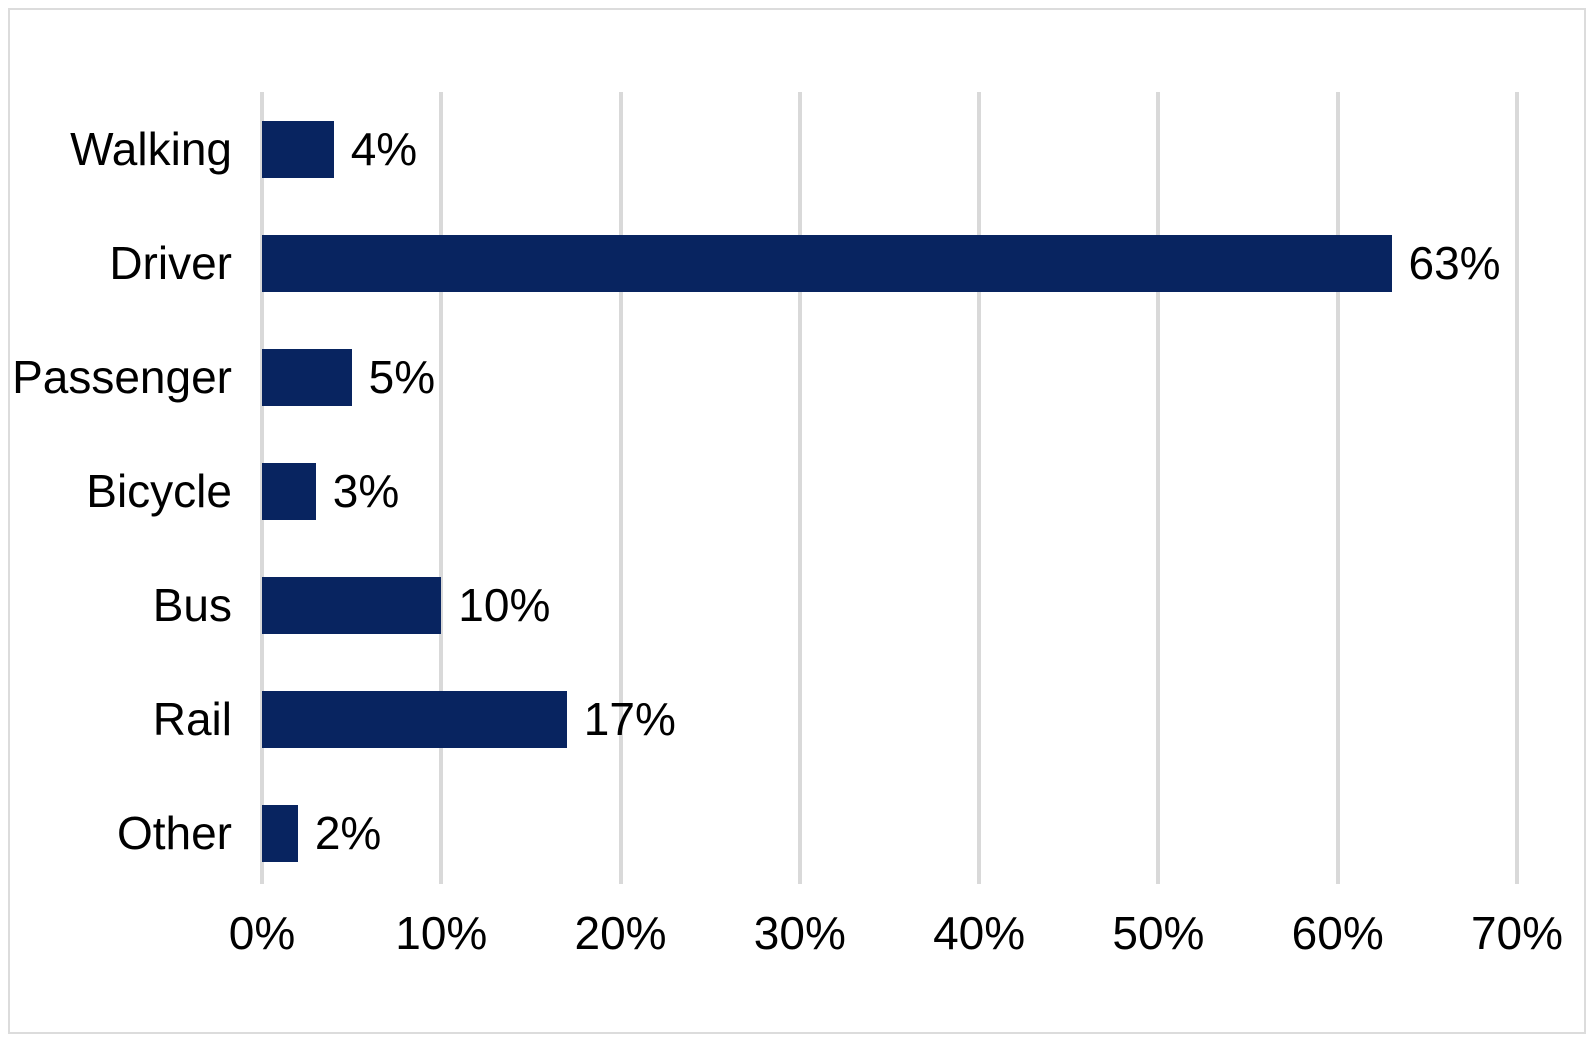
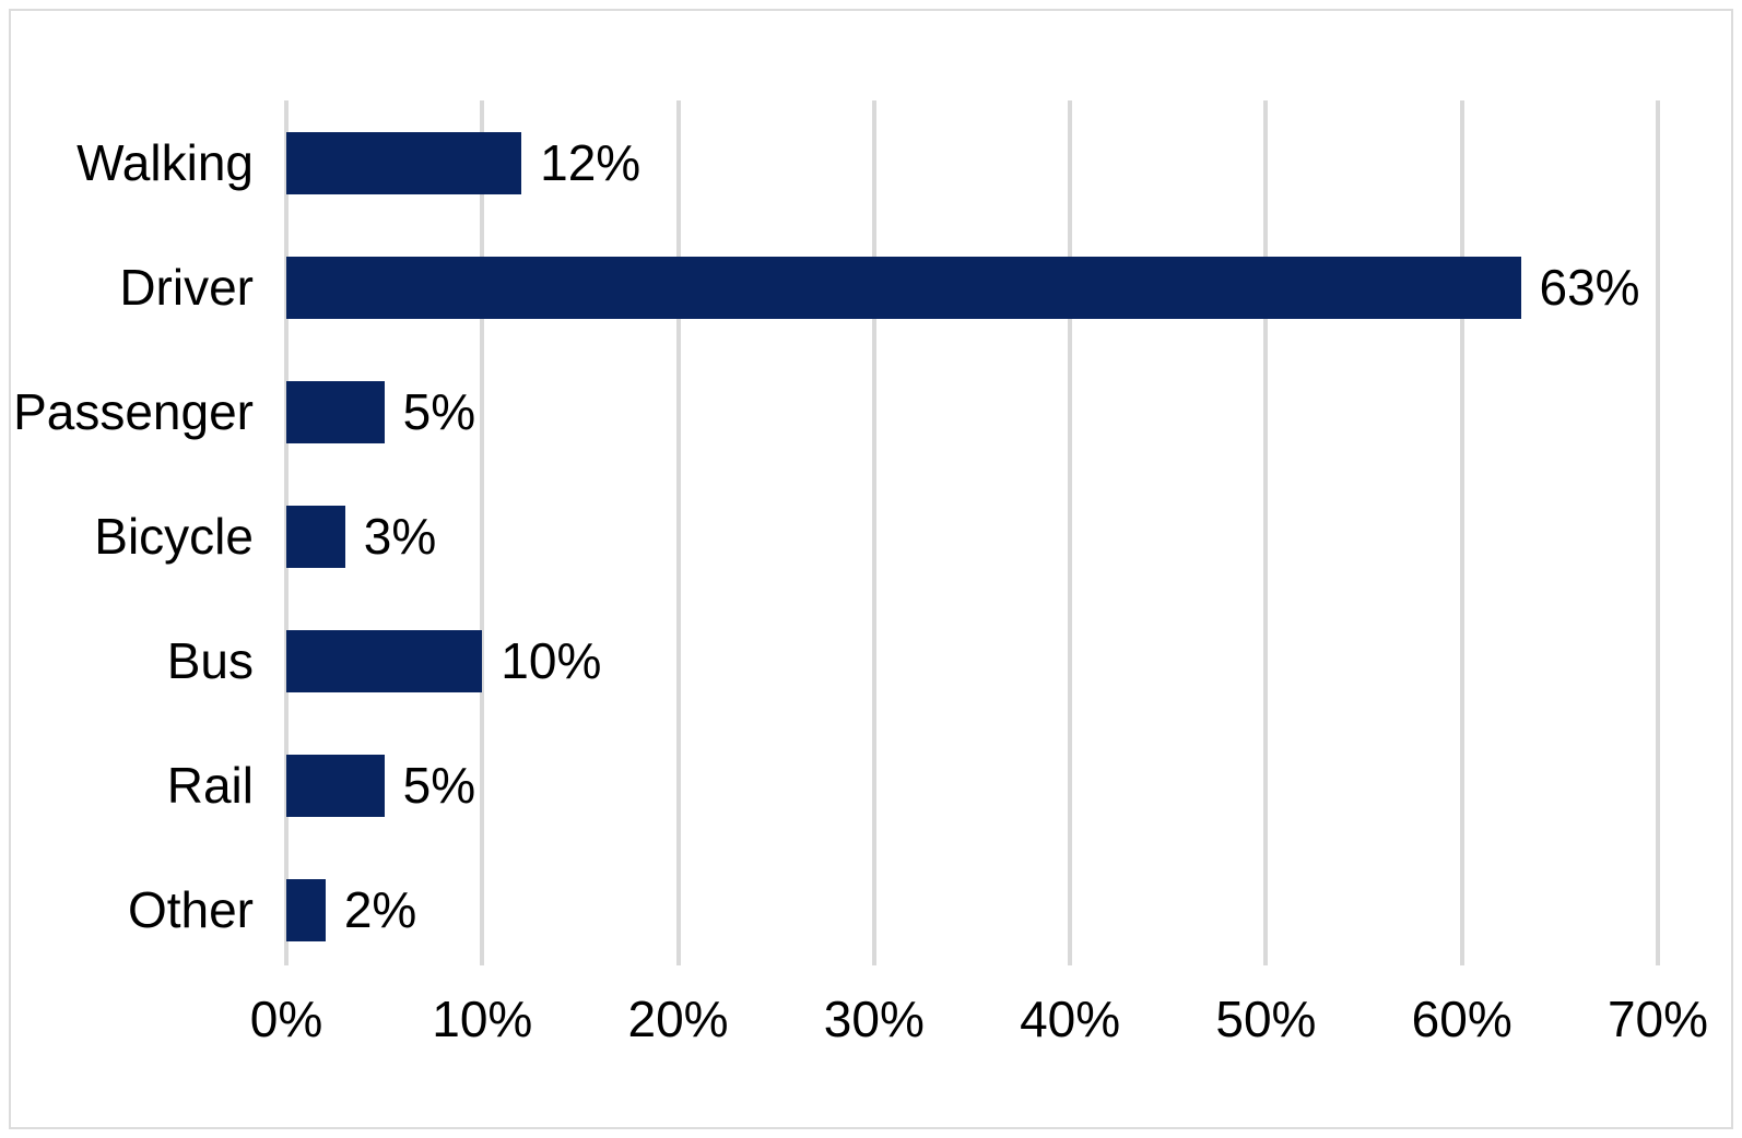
Walking: 4% -> 12%
Rail: 17% -> 5%
